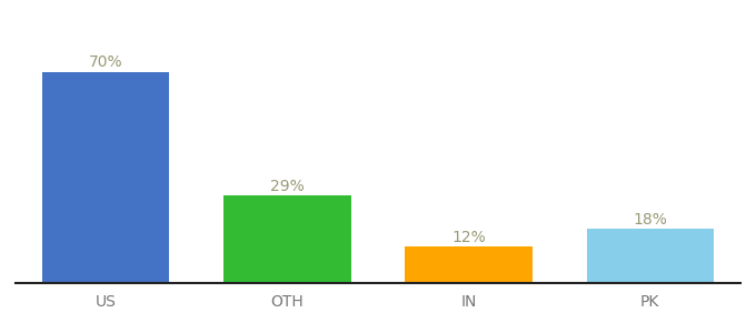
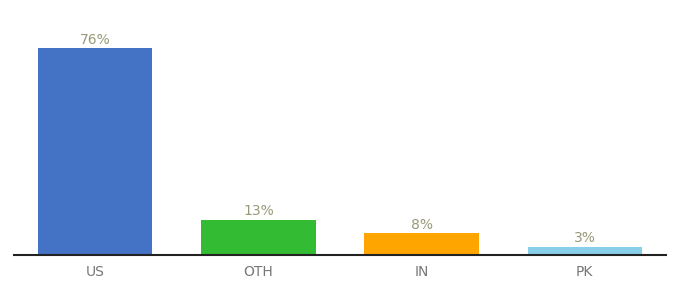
US: 70% -> 76%
OTH: 29% -> 13%
IN: 12% -> 8%
PK: 18% -> 3%
